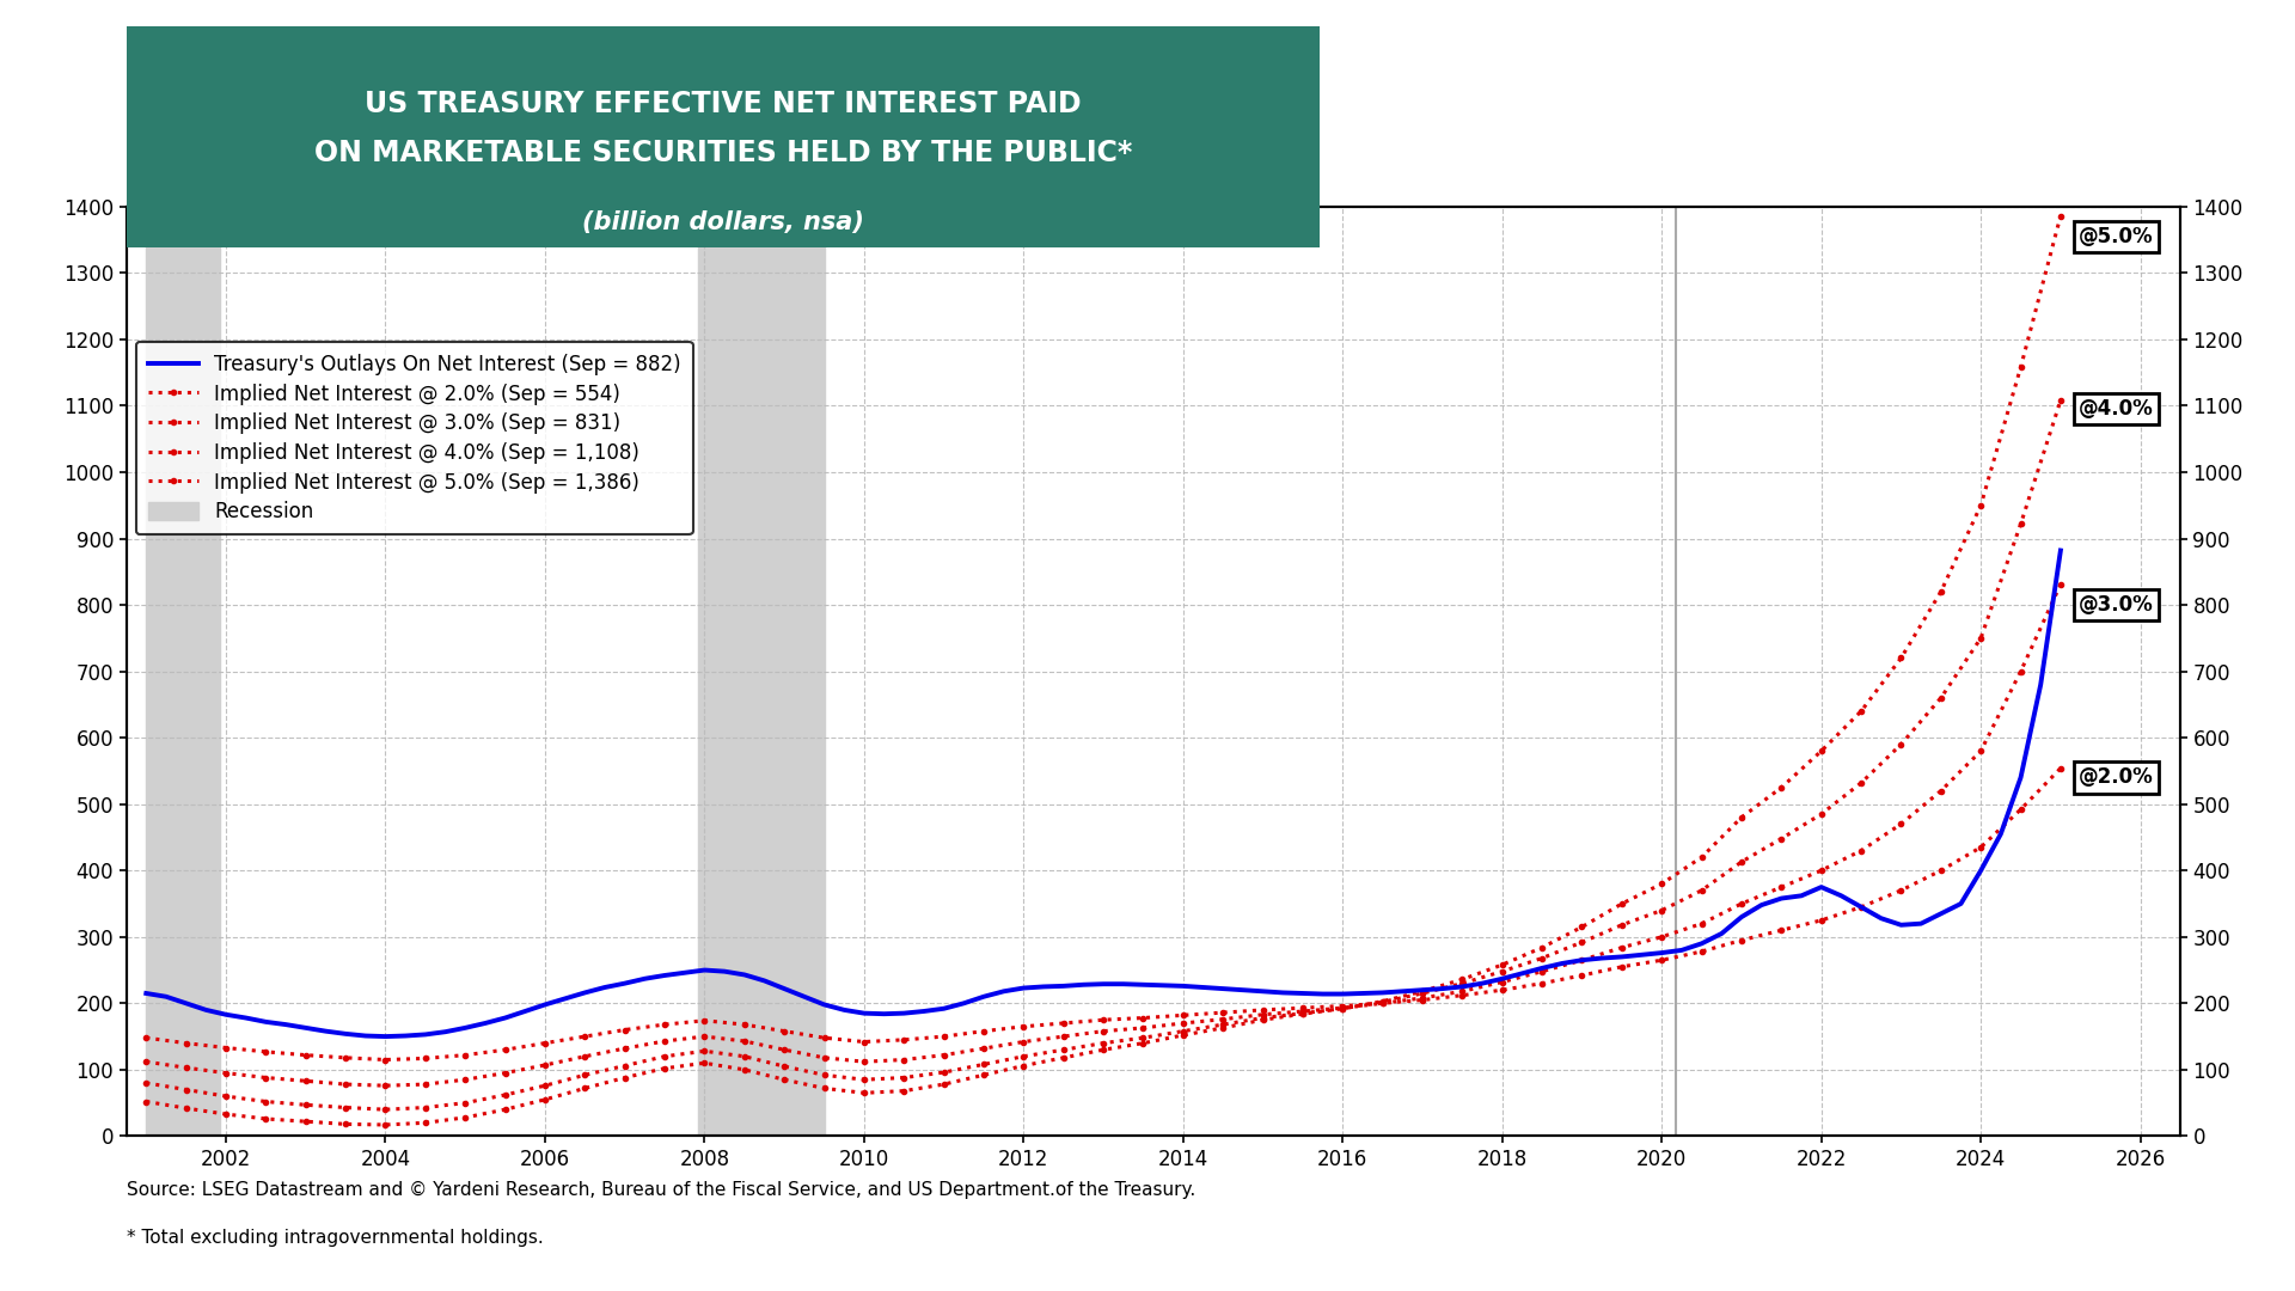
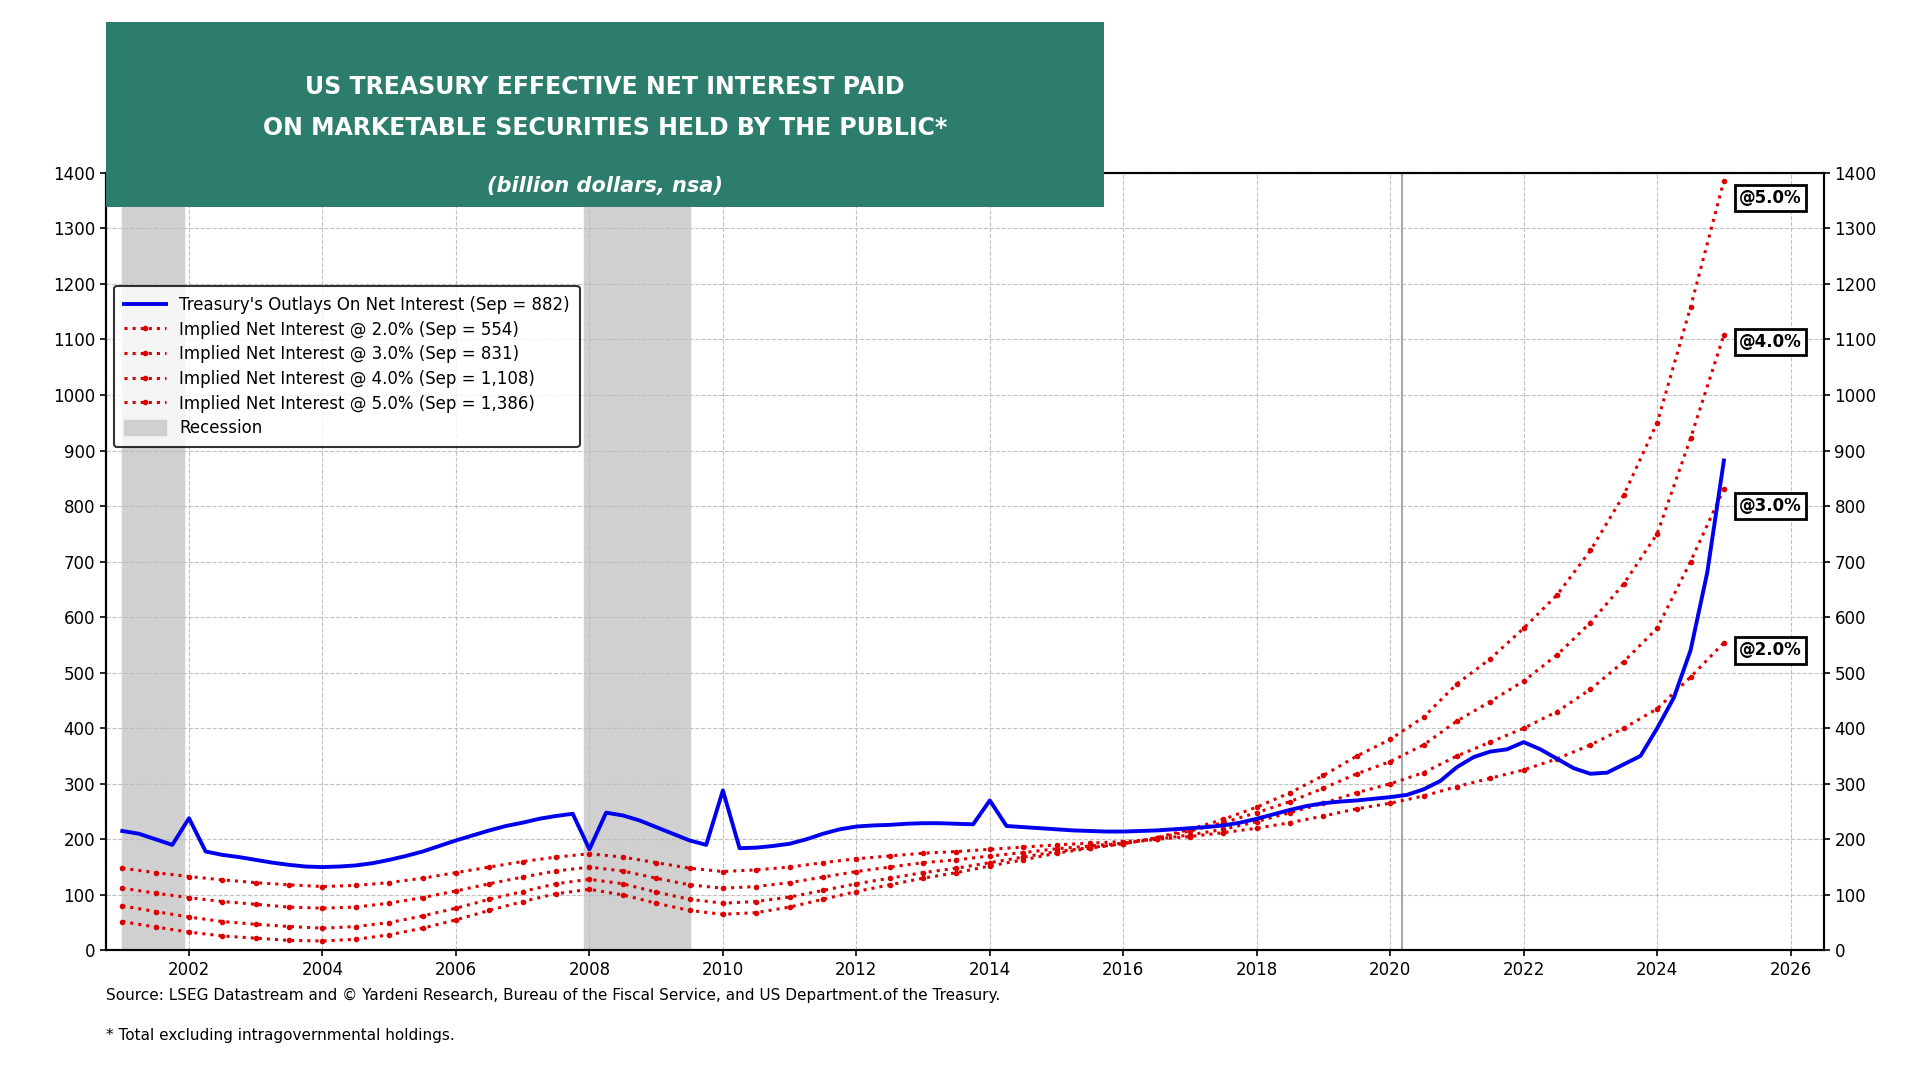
Treasury's Outlays On Net Interest (Sep = 882)/2002: 183 -> 238
Treasury's Outlays On Net Interest (Sep = 882)/2008: 250 -> 182
Treasury's Outlays On Net Interest (Sep = 882)/2010: 185 -> 288
Treasury's Outlays On Net Interest (Sep = 882)/2014: 226 -> 270
